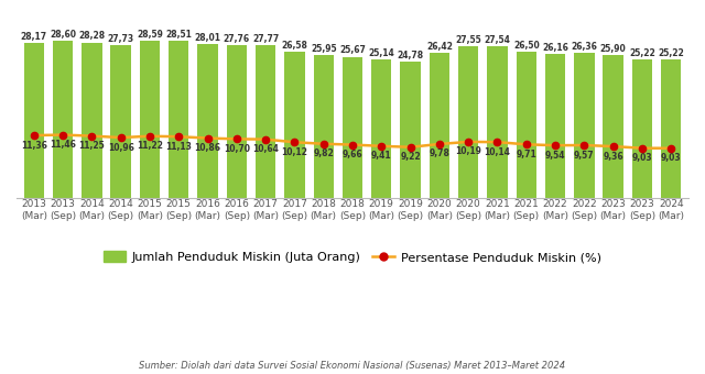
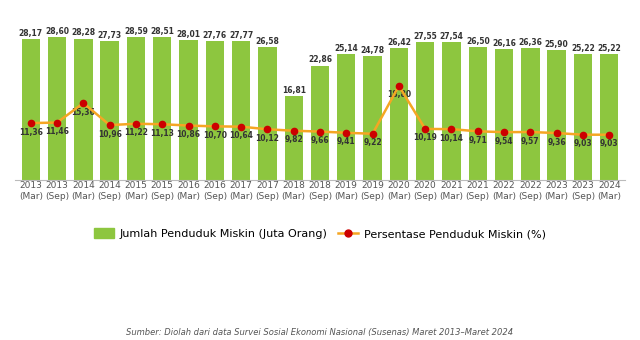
Persentase Penduduk Miskin (%)/2014 (Mar): 11,25 -> 15,36
Jumlah Penduduk Miskin (Juta Orang)/2018 (Mar): 25,95 -> 16,81
Jumlah Penduduk Miskin (Juta Orang)/2018 (Sep): 25,67 -> 22,86
Persentase Penduduk Miskin (%)/2020 (Mar): 9,78 -> 18,80
